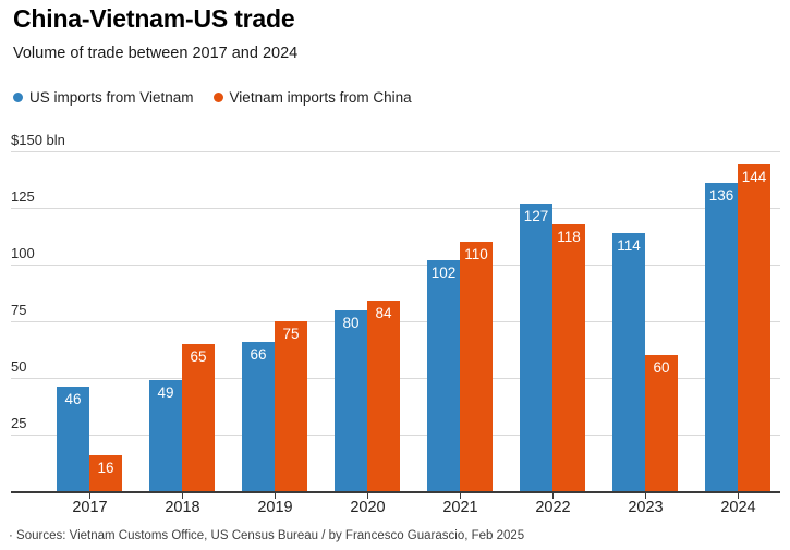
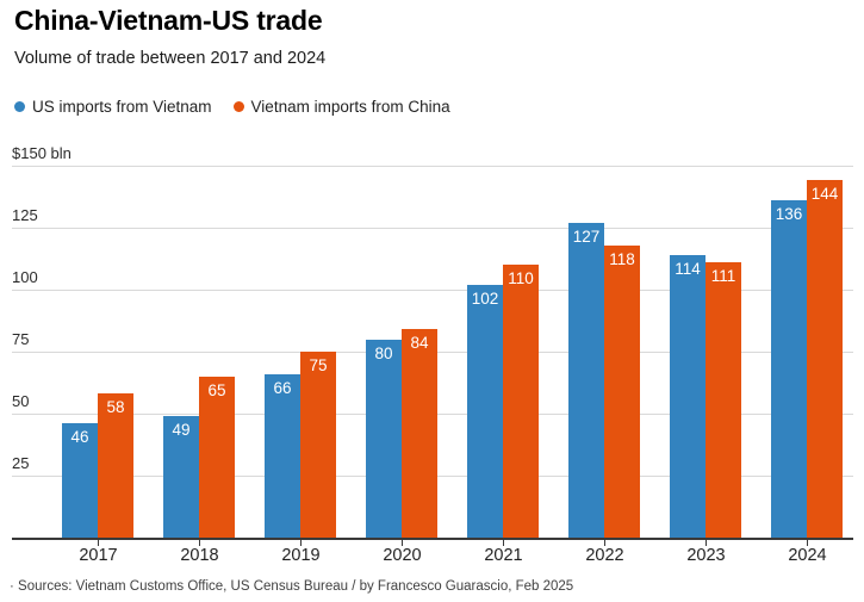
Vietnam imports from China/2017: 16 -> 58
Vietnam imports from China/2023: 60 -> 111
